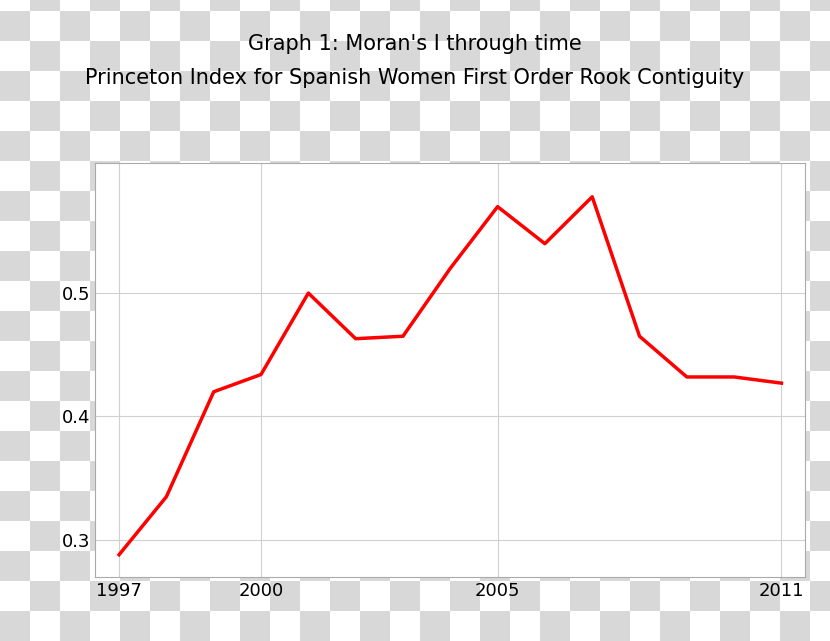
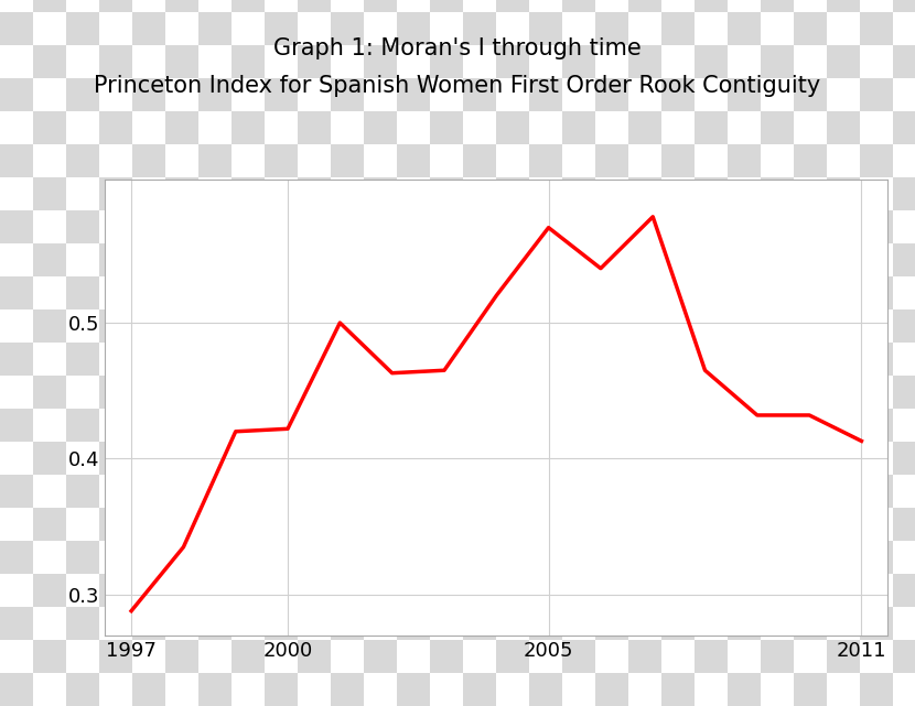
2000: 0.434 -> 0.422
2011: 0.427 -> 0.413
